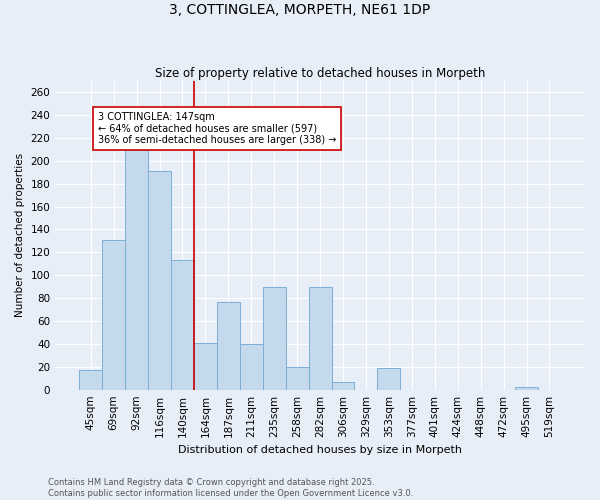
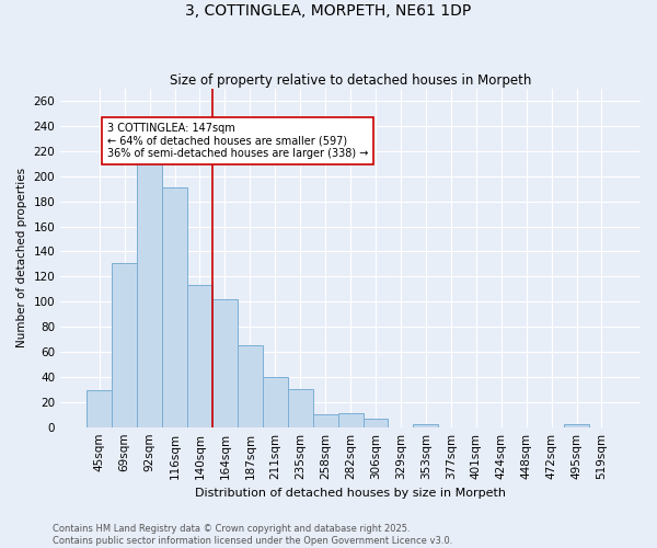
45sqm: 17 -> 29
164sqm: 41 -> 102
187sqm: 77 -> 65
235sqm: 90 -> 30
258sqm: 20 -> 10
282sqm: 90 -> 11
353sqm: 19 -> 2
